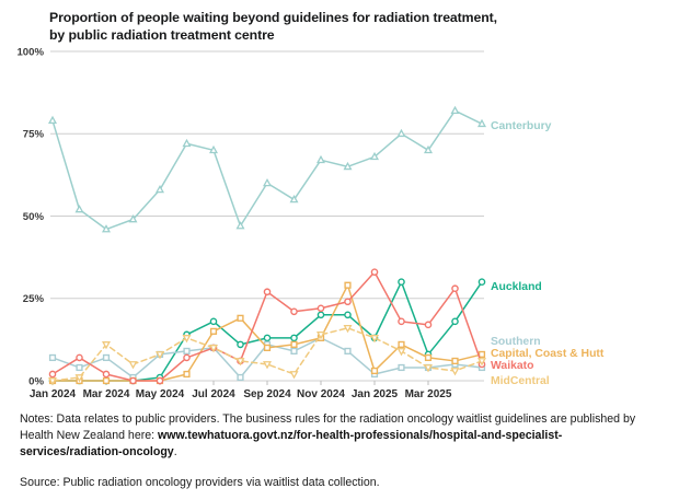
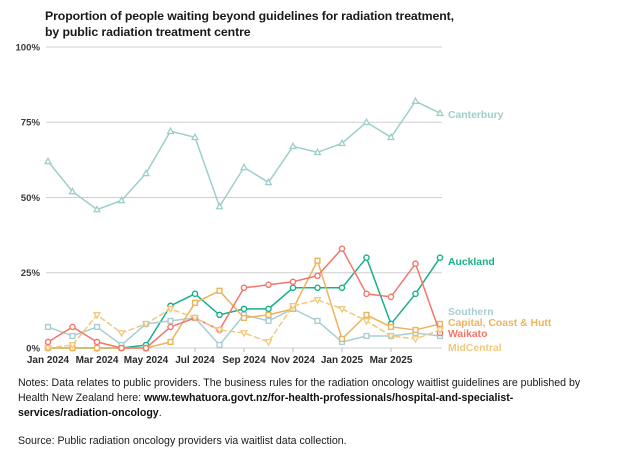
Canterbury/Jan 2024: 79% -> 62%
Waikato/Sep 2024: 27% -> 20%
Auckland/Jan 2025: 13% -> 20%
